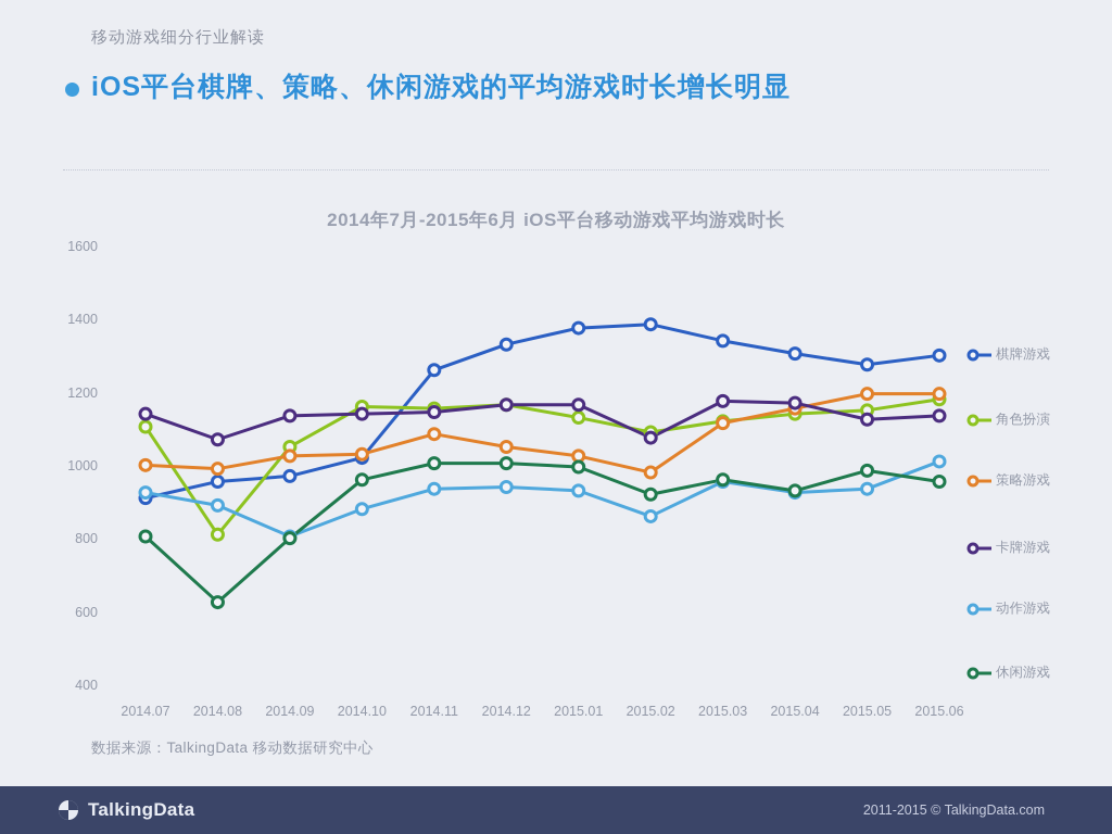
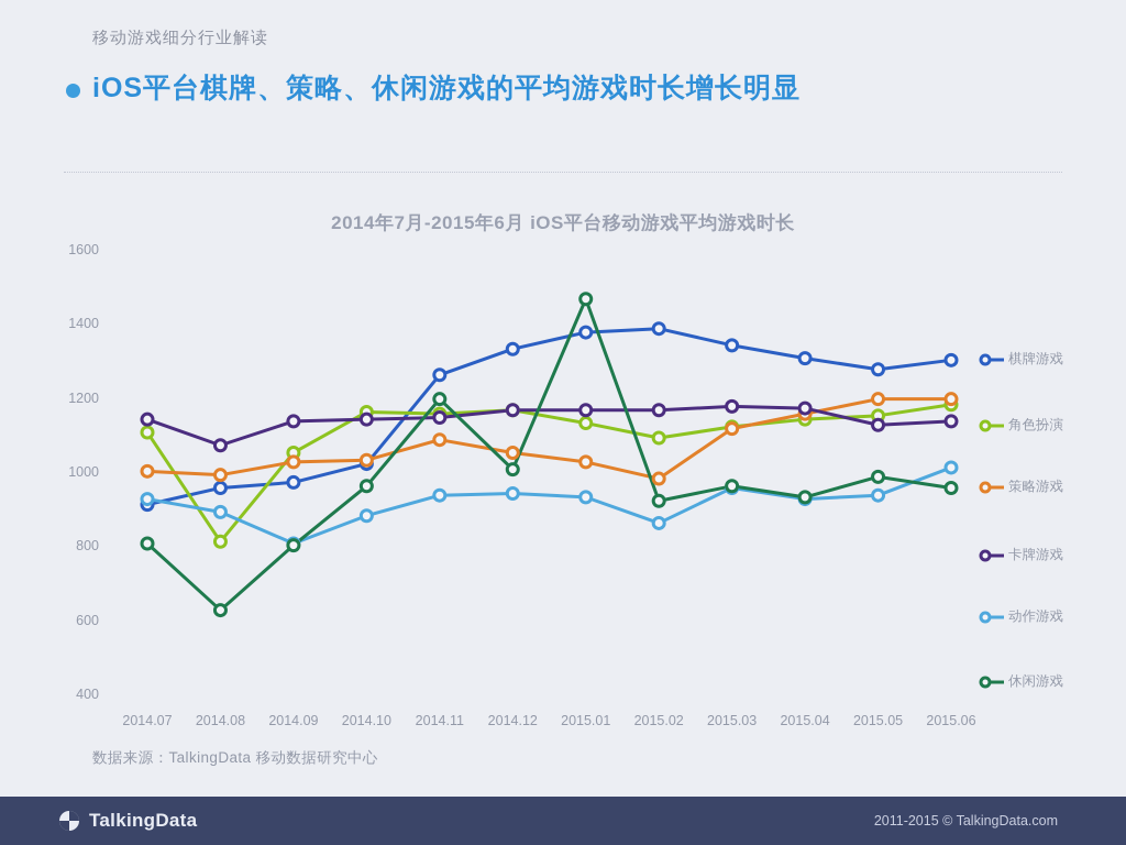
休闲游戏/2014.11: 1010 -> 1200
休闲游戏/2015.01: 1000 -> 1470
卡牌游戏/2015.02: 1080 -> 1170
